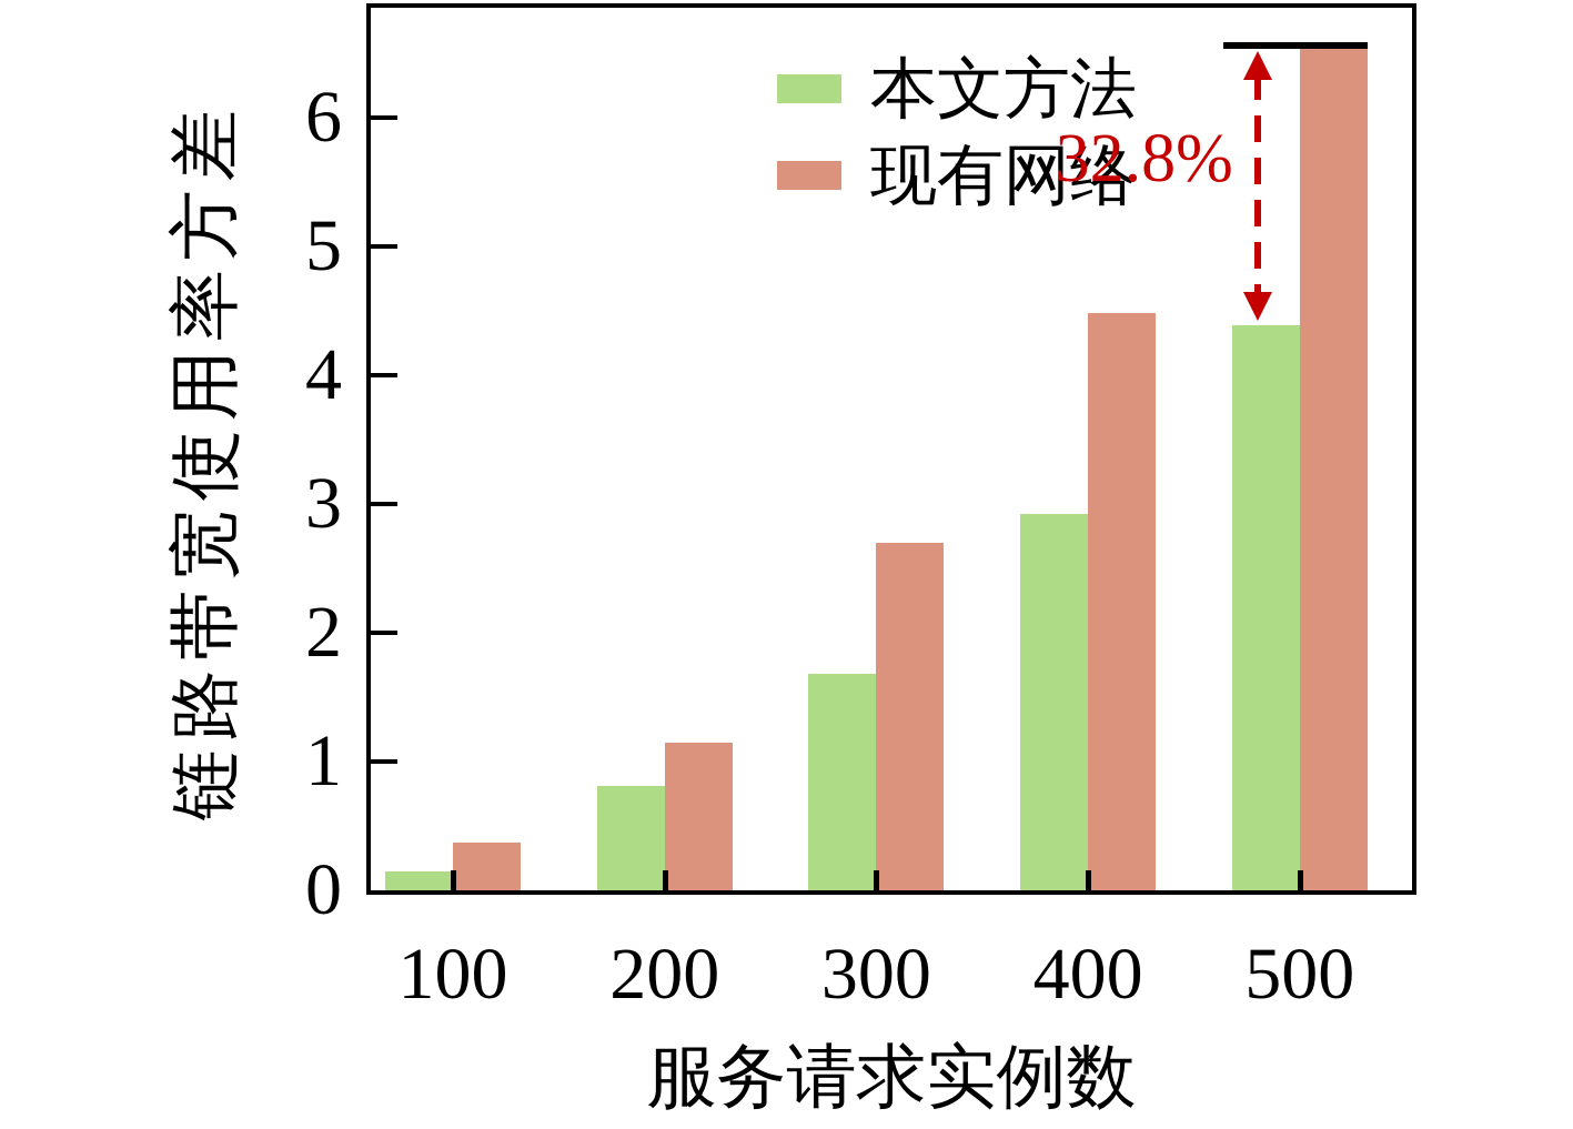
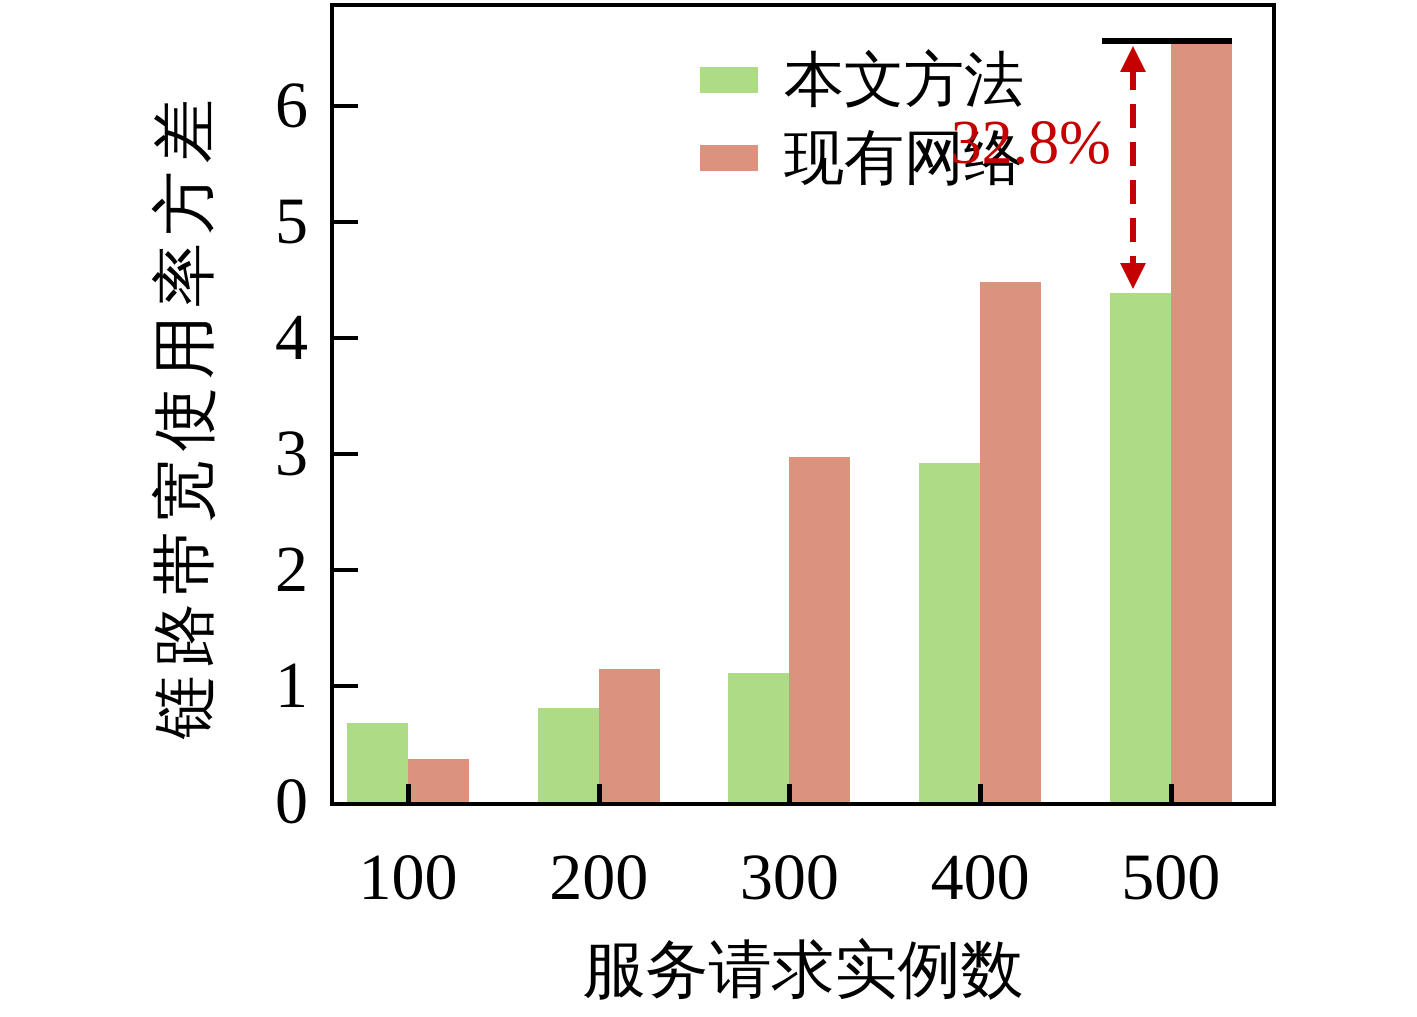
本文方法/100: 0.15 -> 0.68
本文方法/300: 1.68 -> 1.11
现有网络/300: 2.70 -> 2.97
